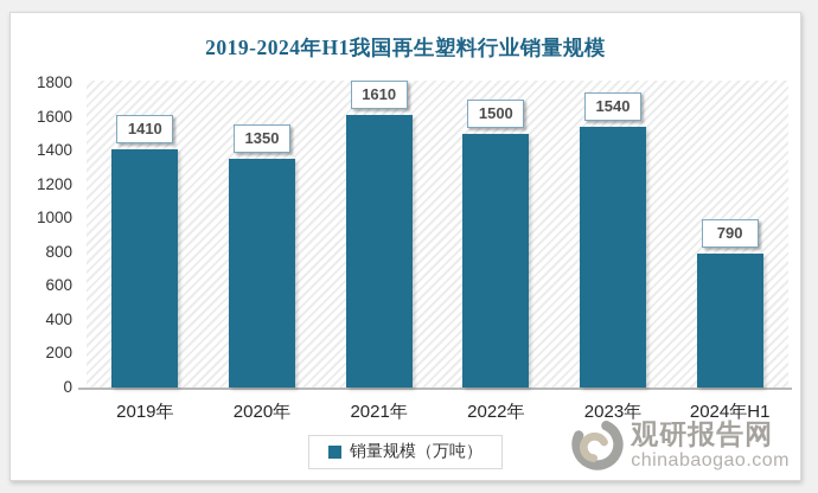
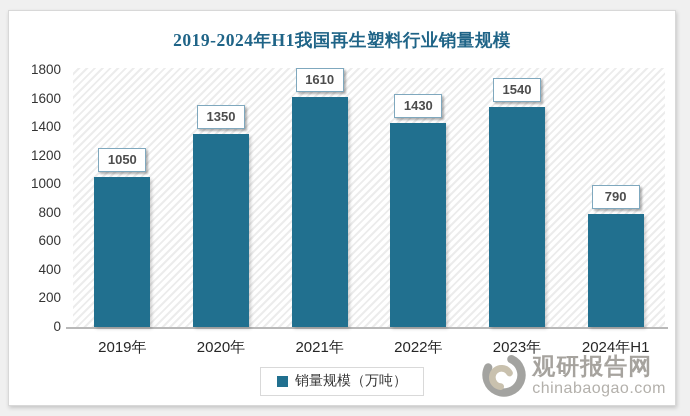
2019年: 1410 -> 1050
2022年: 1500 -> 1430
